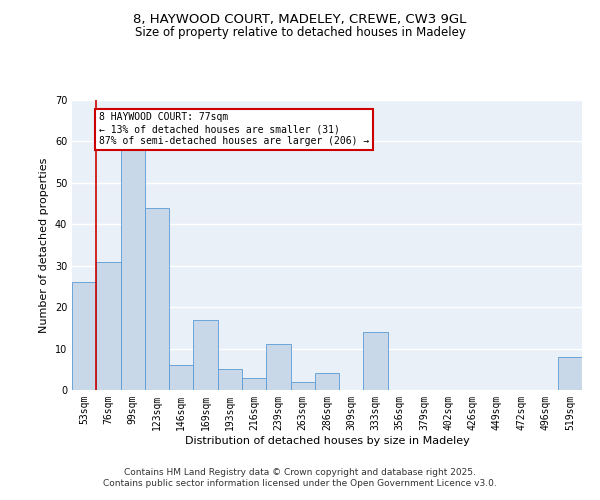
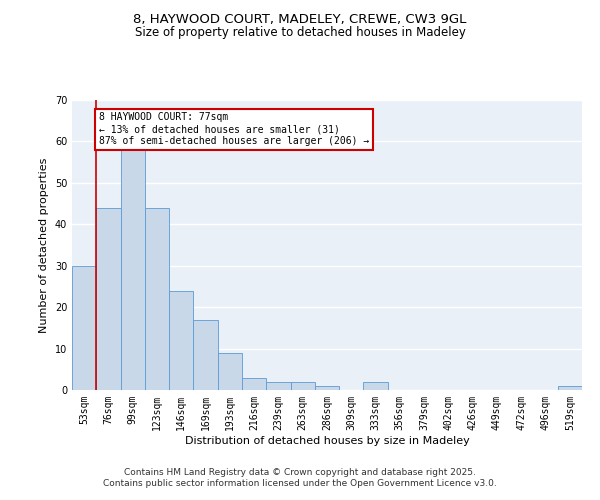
53sqm: 26 -> 30
76sqm: 31 -> 44
146sqm: 6 -> 24
193sqm: 5 -> 9
239sqm: 11 -> 2
286sqm: 4 -> 1
333sqm: 14 -> 2
519sqm: 8 -> 1
